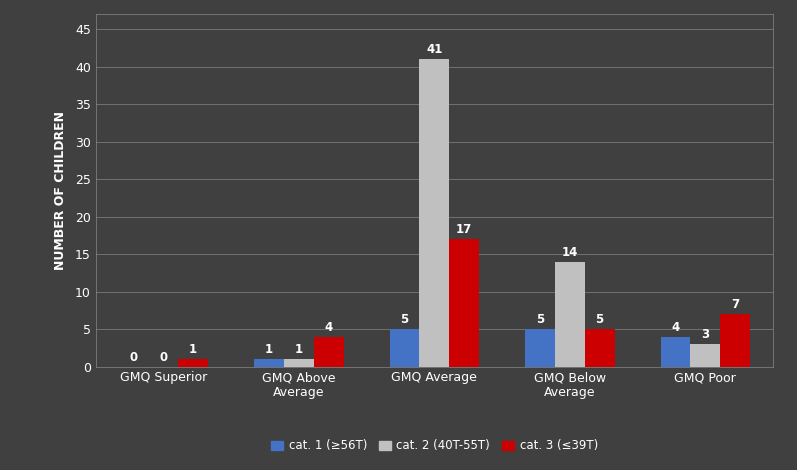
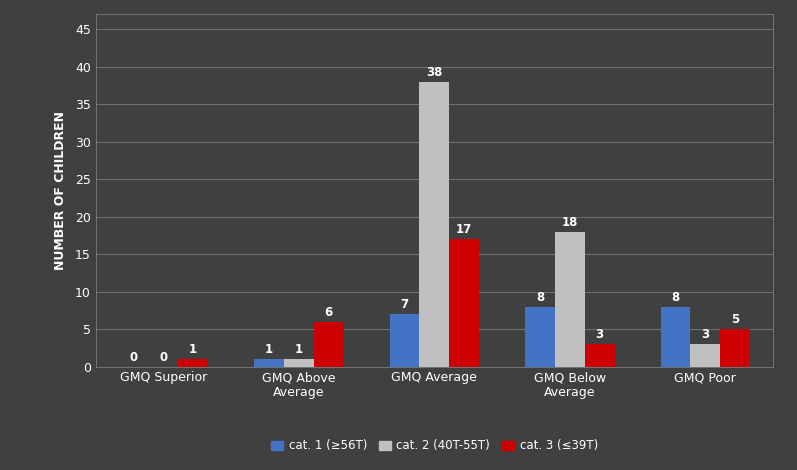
cat. 3 (≤39T)/GMQ Above Average: 4 -> 6
cat. 1 (≥56T)/GMQ Average: 5 -> 7
cat. 2 (40T-55T)/GMQ Average: 41 -> 38
cat. 1 (≥56T)/GMQ Below Average: 5 -> 8
cat. 2 (40T-55T)/GMQ Below Average: 14 -> 18
cat. 3 (≤39T)/GMQ Below Average: 5 -> 3
cat. 1 (≥56T)/GMQ Poor: 4 -> 8
cat. 3 (≤39T)/GMQ Poor: 7 -> 5
